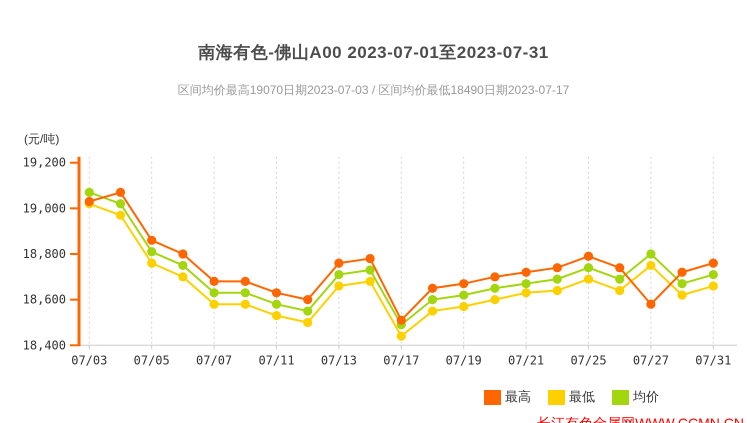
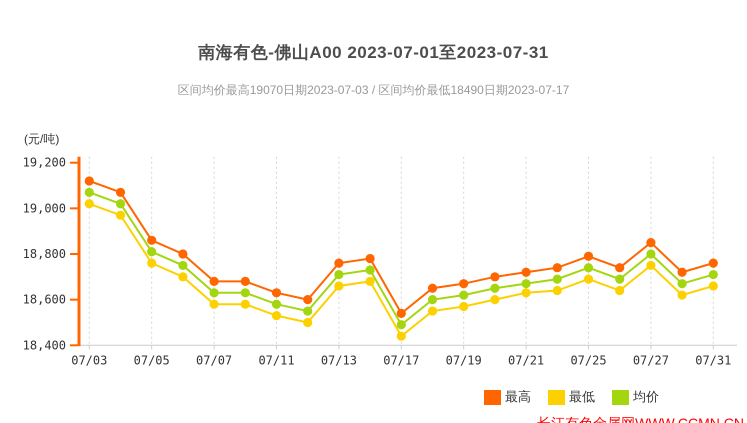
最高/07/03: 19030 -> 19120
最高/07/17: 18510 -> 18540
最高/07/27: 18580 -> 18850
